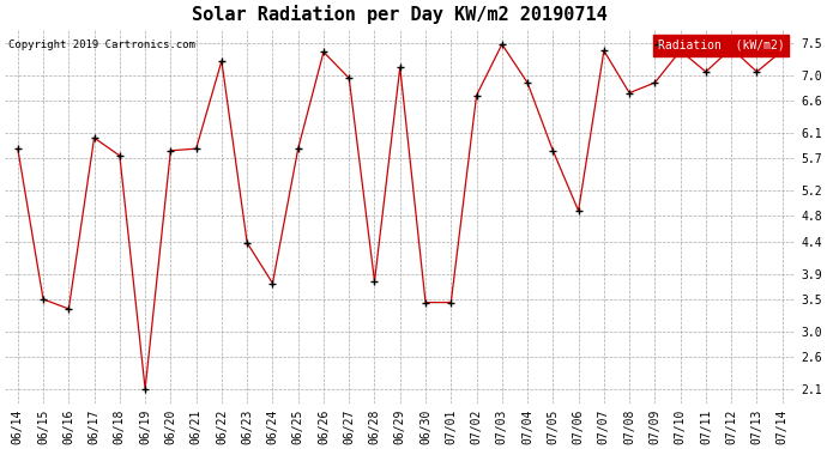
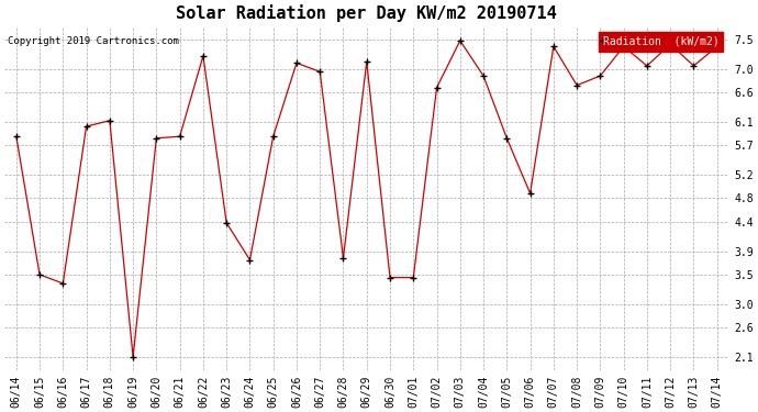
06/18: 5.74 -> 6.12
06/26: 7.36 -> 7.10
